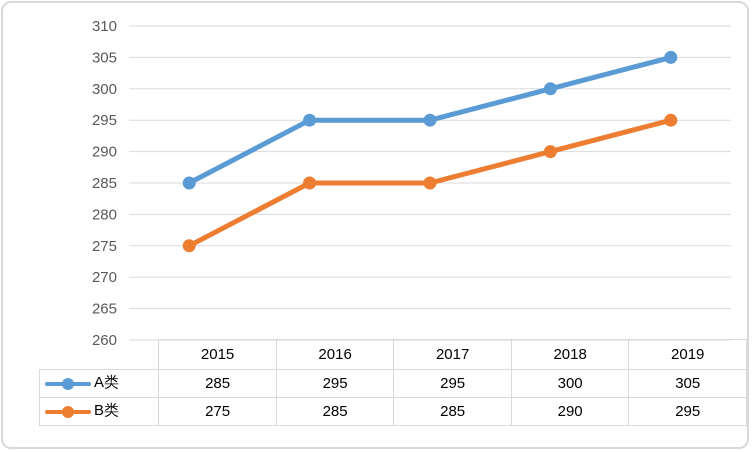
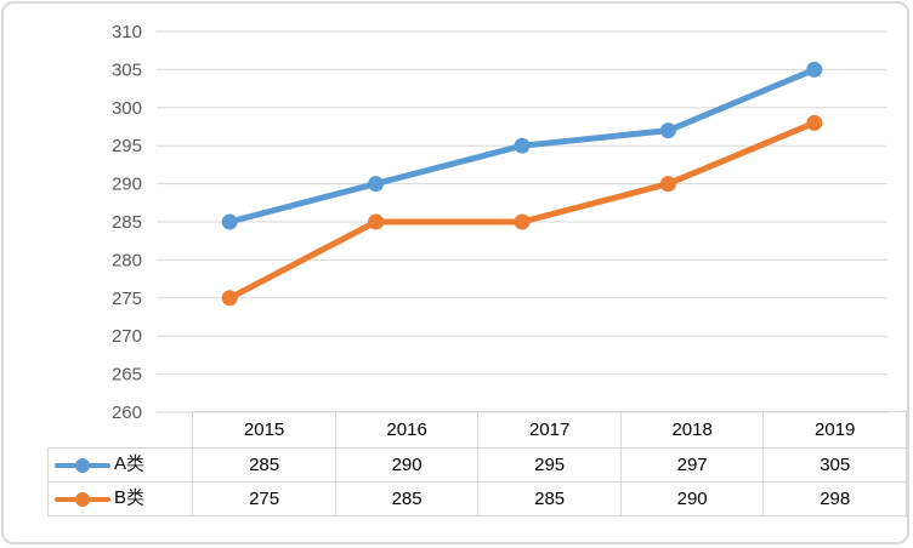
A类/2016: 295 -> 290
A类/2018: 300 -> 297
B类/2019: 295 -> 298
